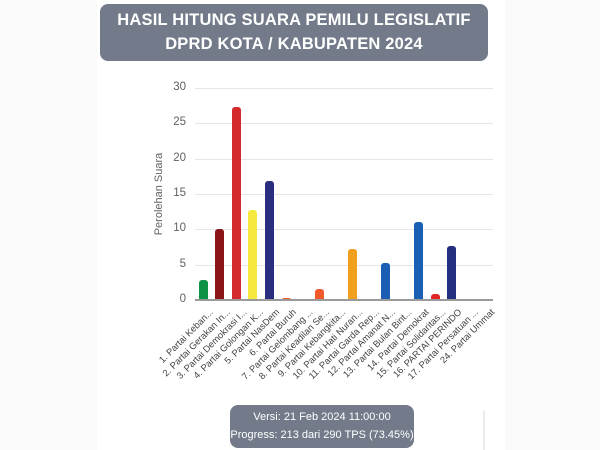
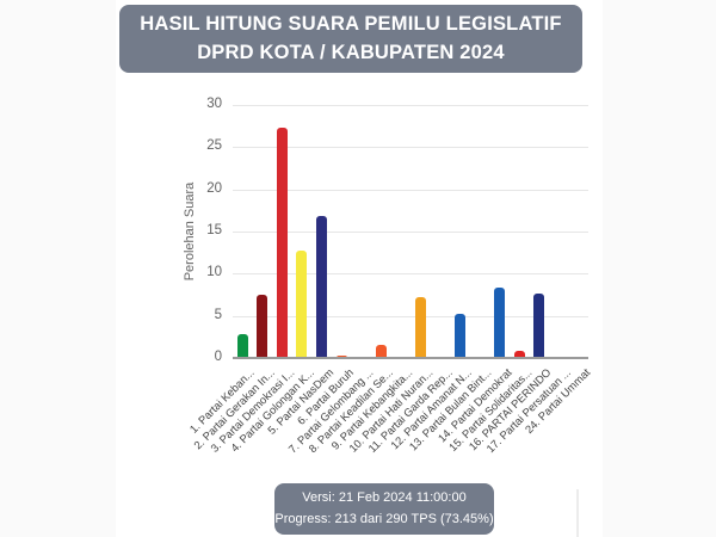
2. Partai Gerakan In...: 10 -> 8
14. Partai Demokrat: 11 -> 8
